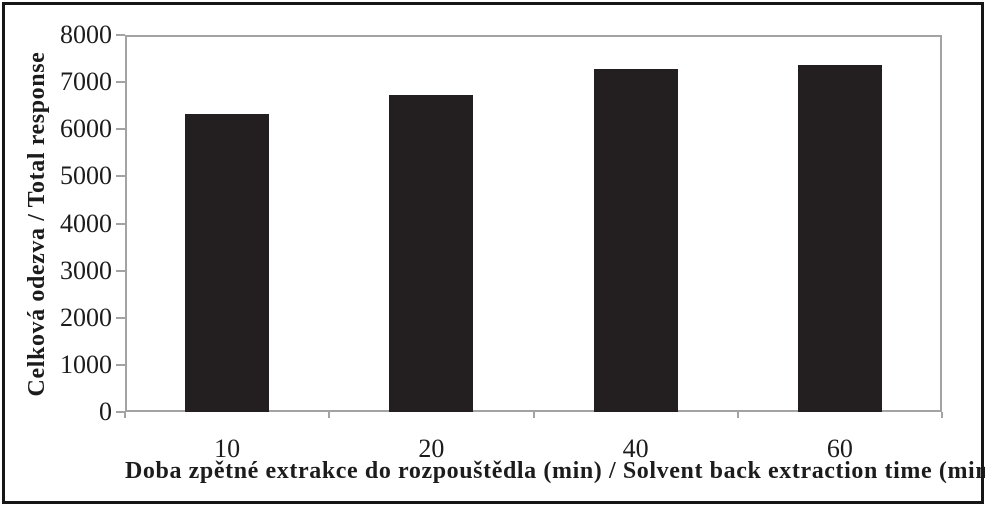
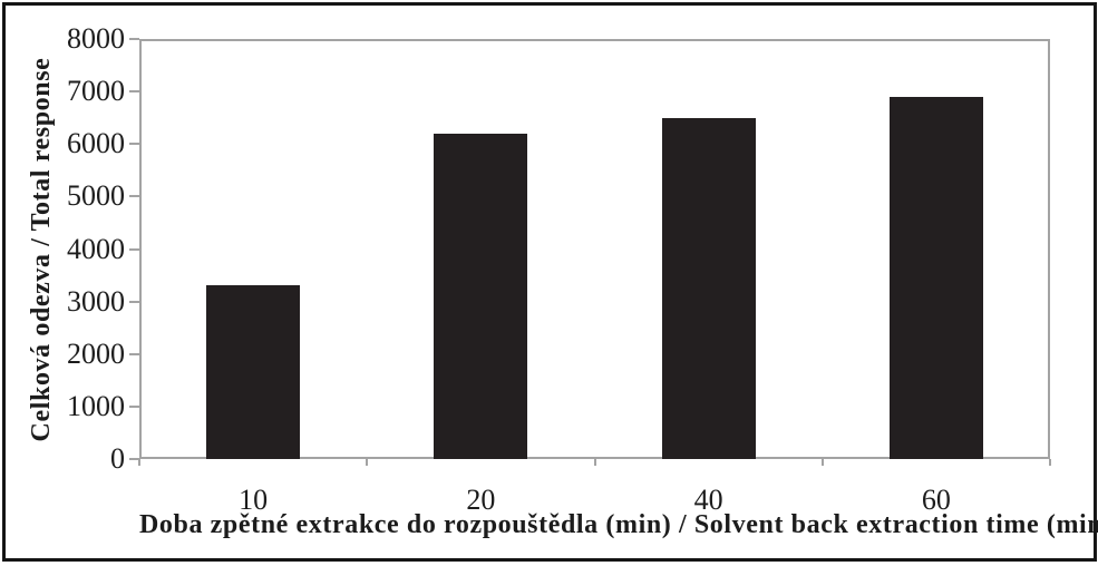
10: 6300 -> 3300
20: 6700 -> 6200
40: 7300 -> 6500
60: 7400 -> 6900
